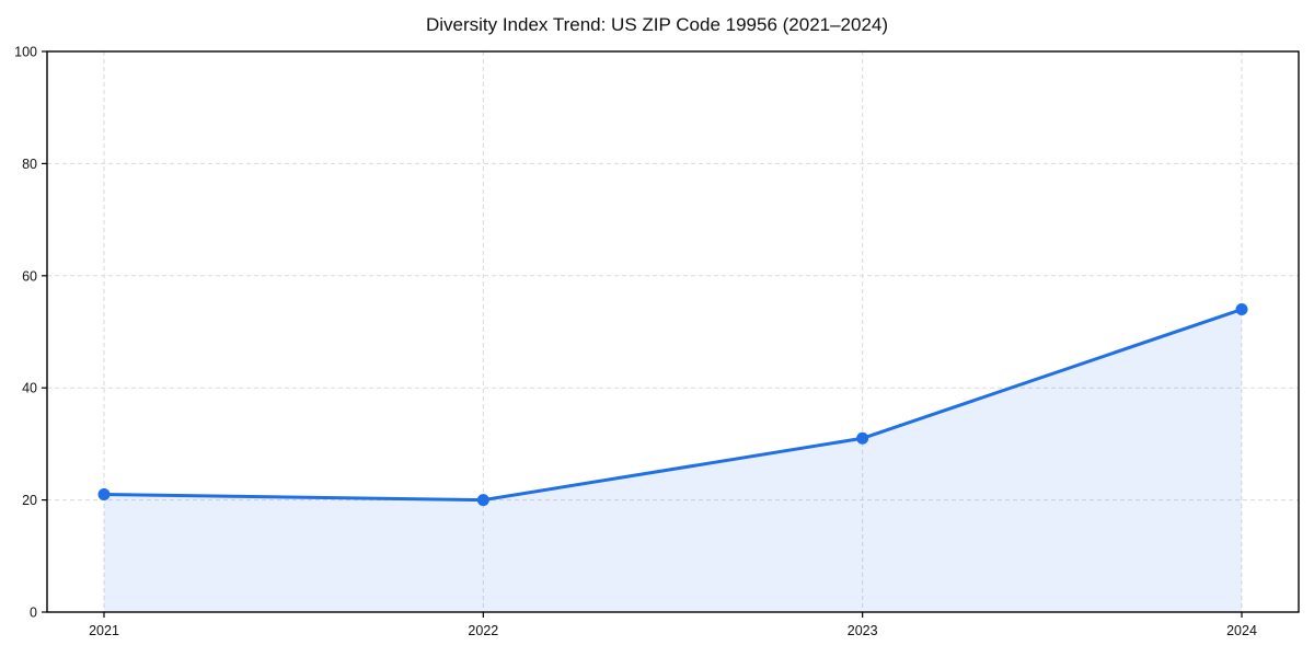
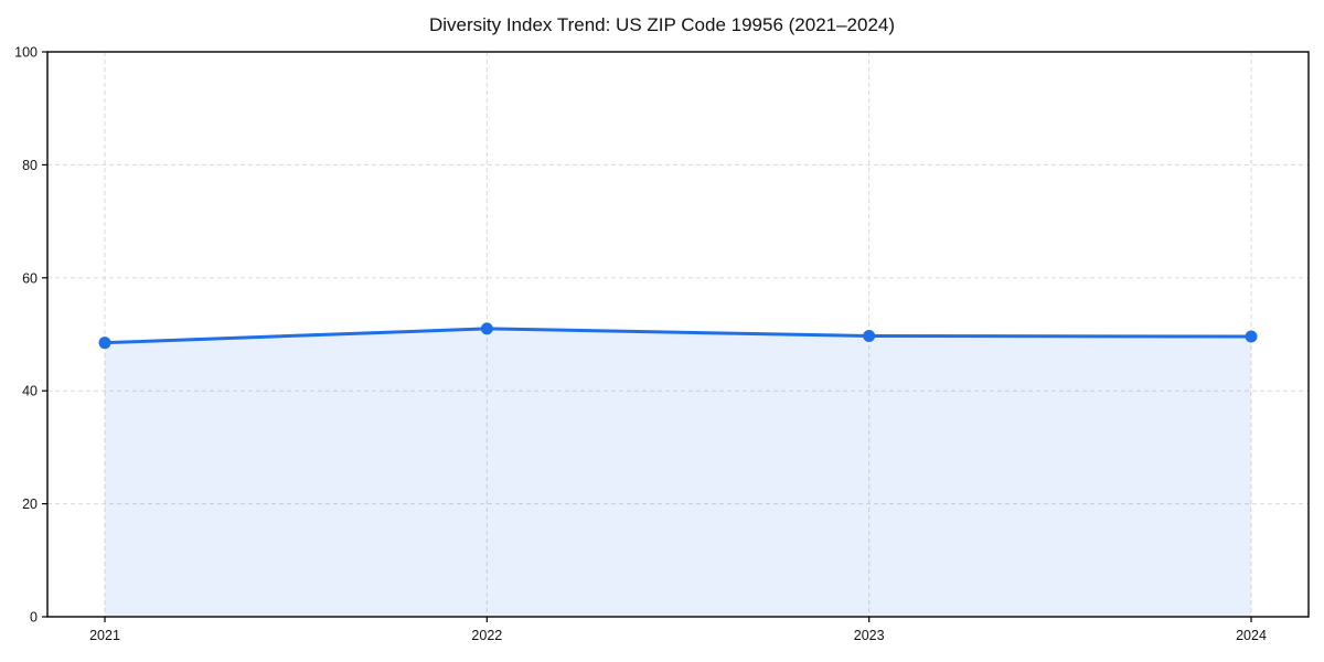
2021: 21 -> 48
2022: 20 -> 51
2023: 31 -> 50
2024: 54 -> 50
